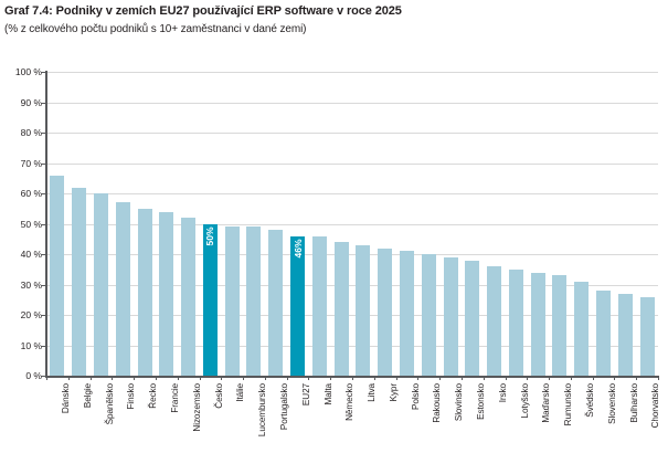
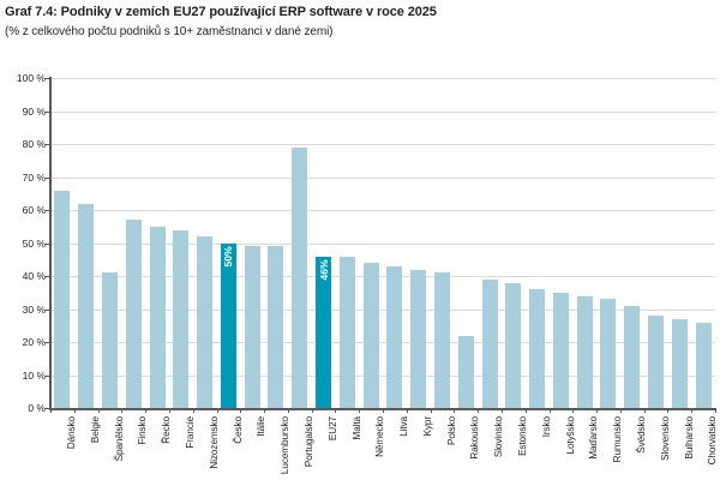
Španělsko: 60% -> 41%
Portugalsko: 48% -> 79%
Rakousko: 40% -> 22%
